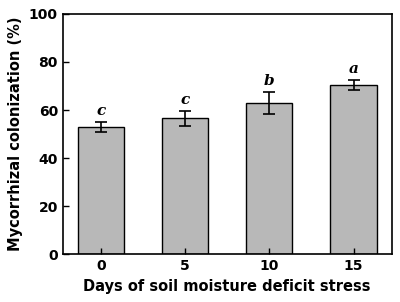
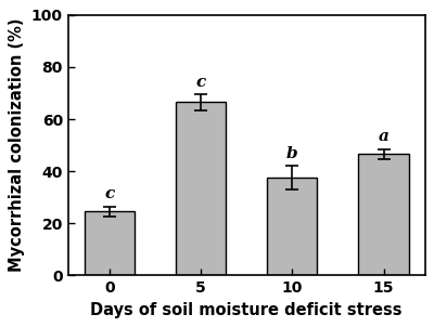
0: 53.0 -> 24.5
5: 56.5 -> 66.5
10: 63.0 -> 37.5
15: 70.5 -> 46.5
